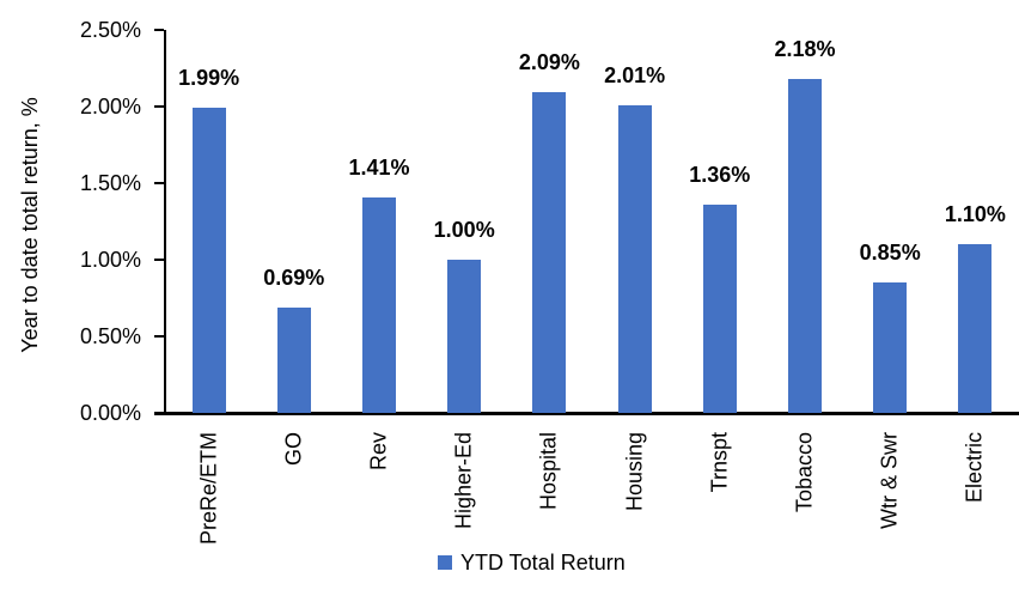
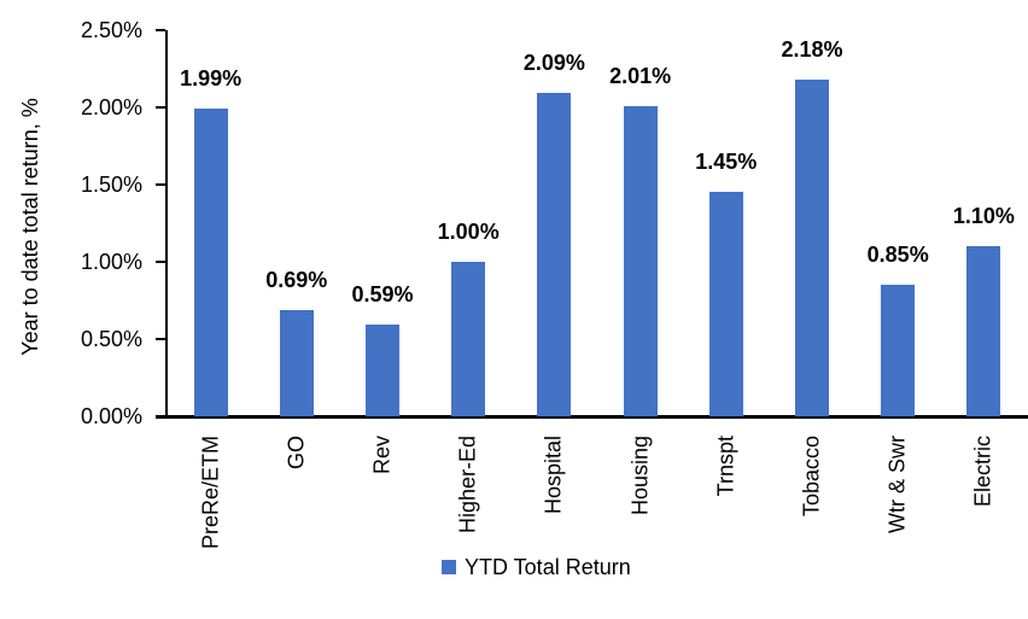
Rev: 1.41% -> 0.59%
Trnspt: 1.36% -> 1.45%
